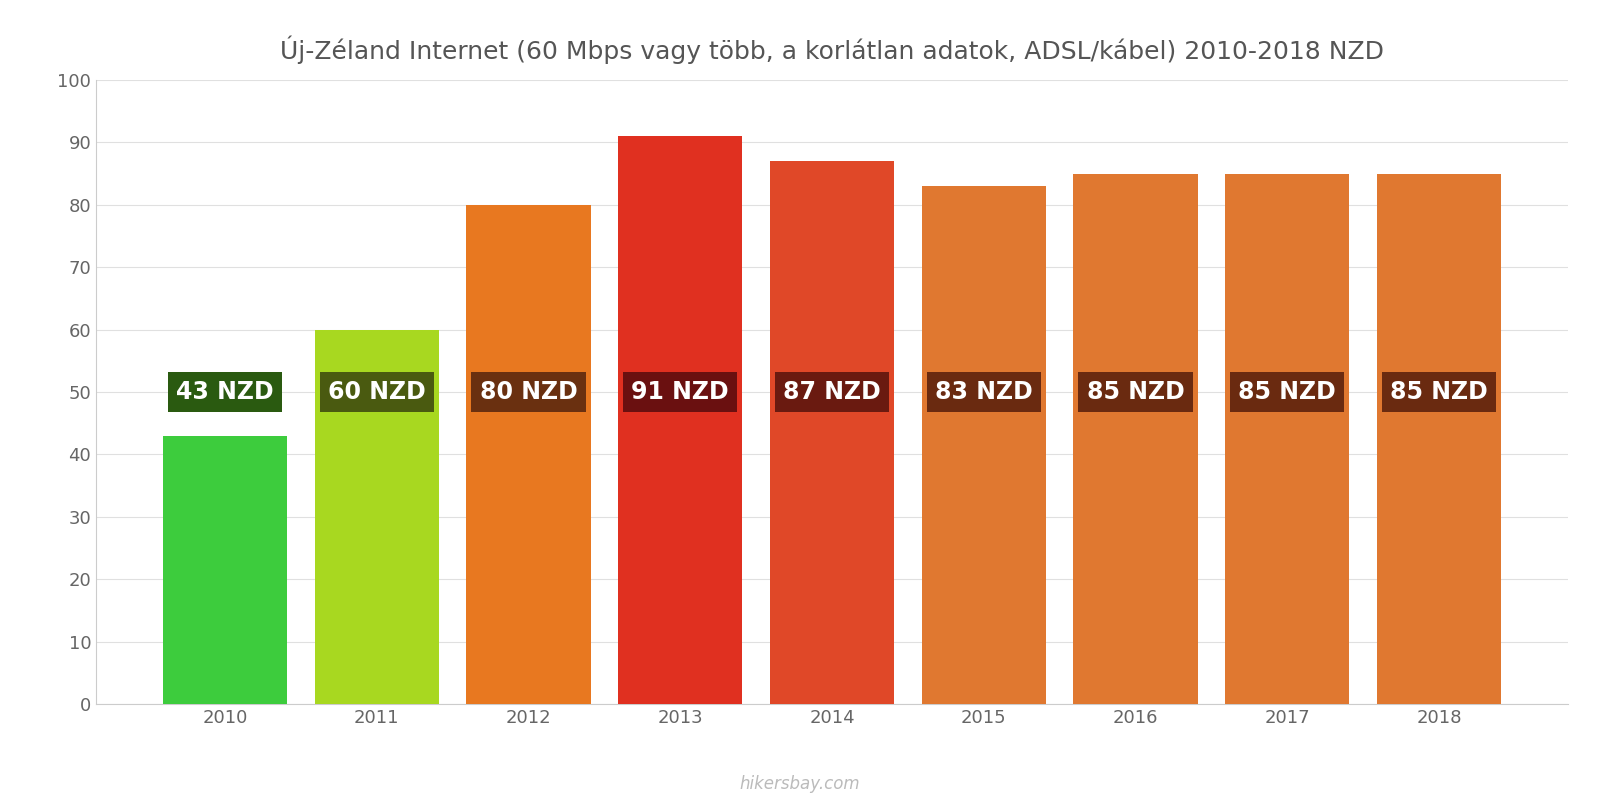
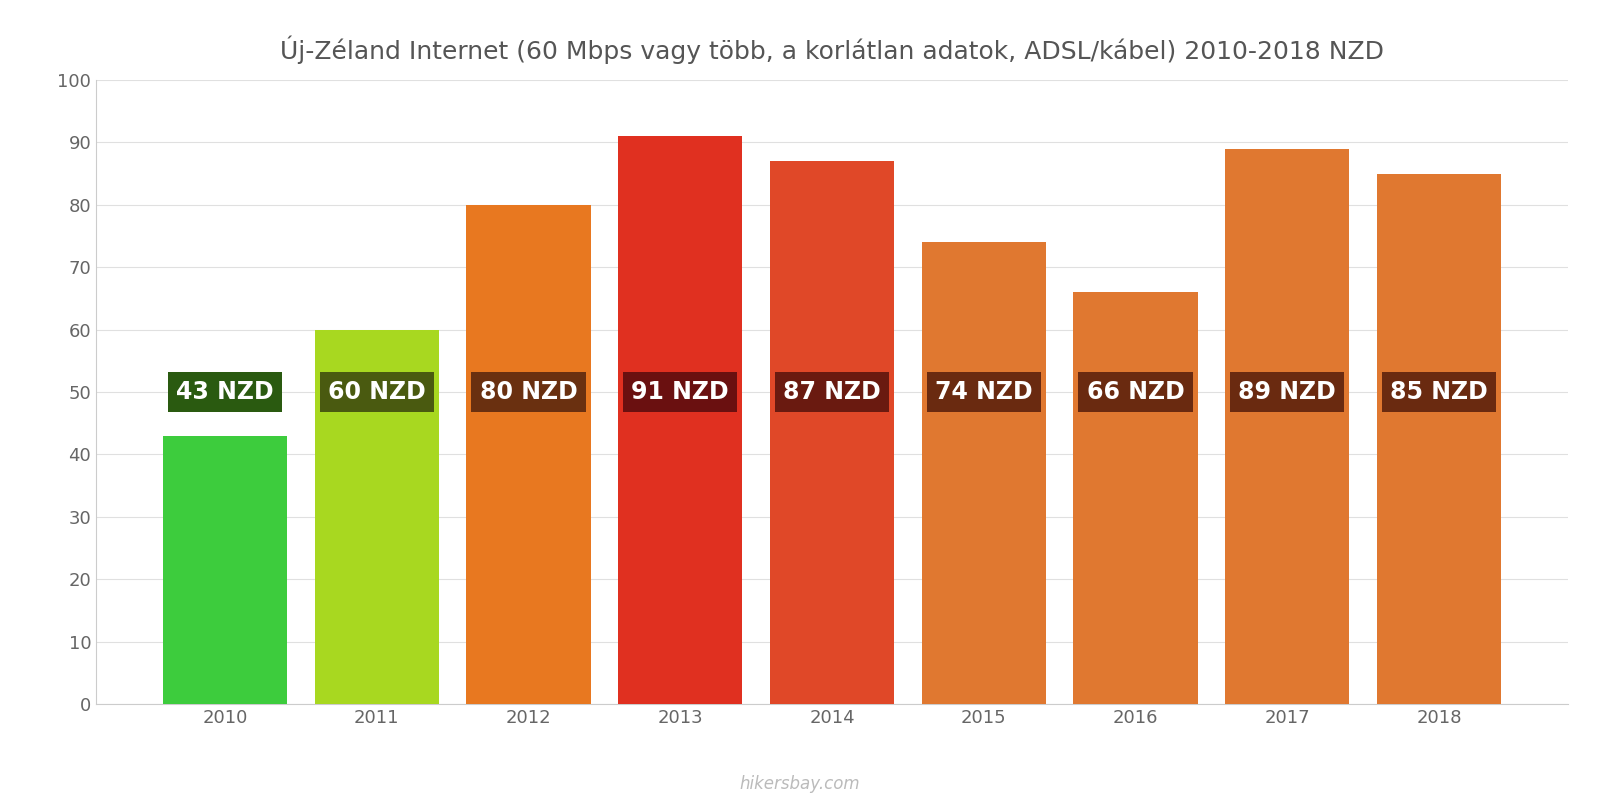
2015: 83 -> 74
2016: 85 -> 66
2017: 85 -> 89
